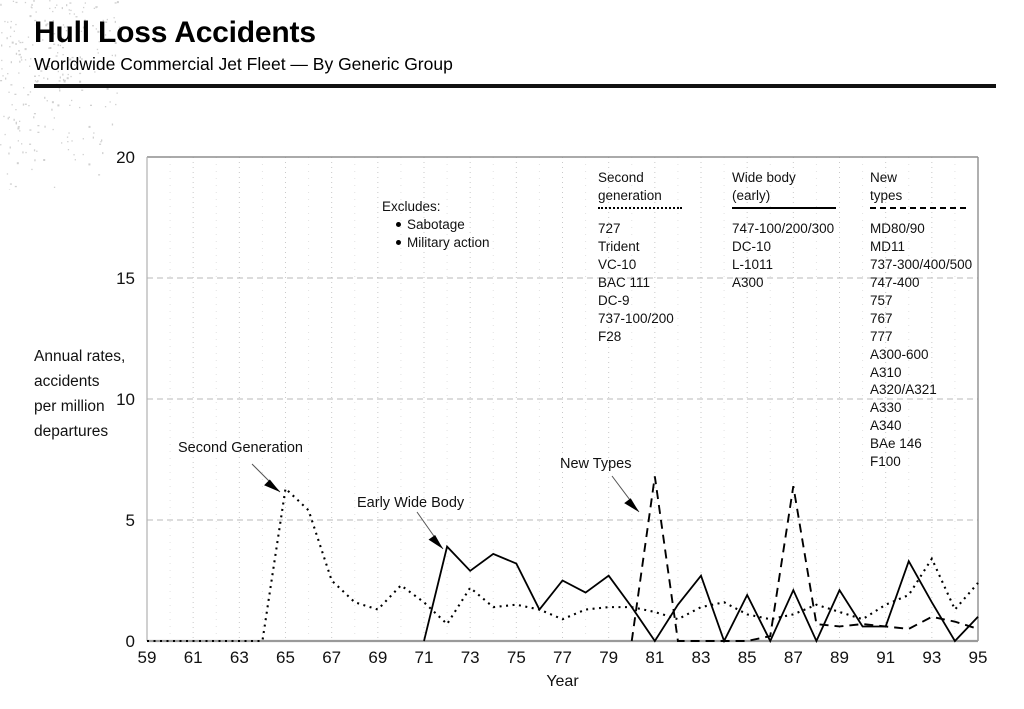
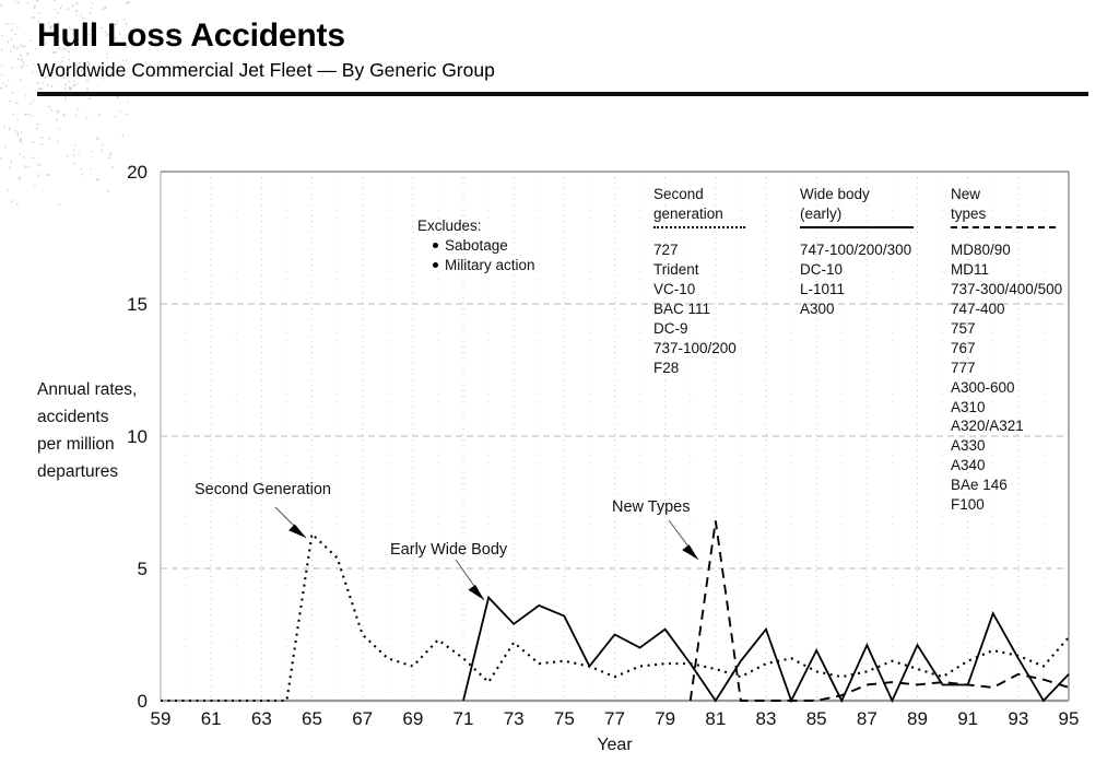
New types/87: 6.4 -> 0.6
Second generation/93: 3.4 -> 1.7
